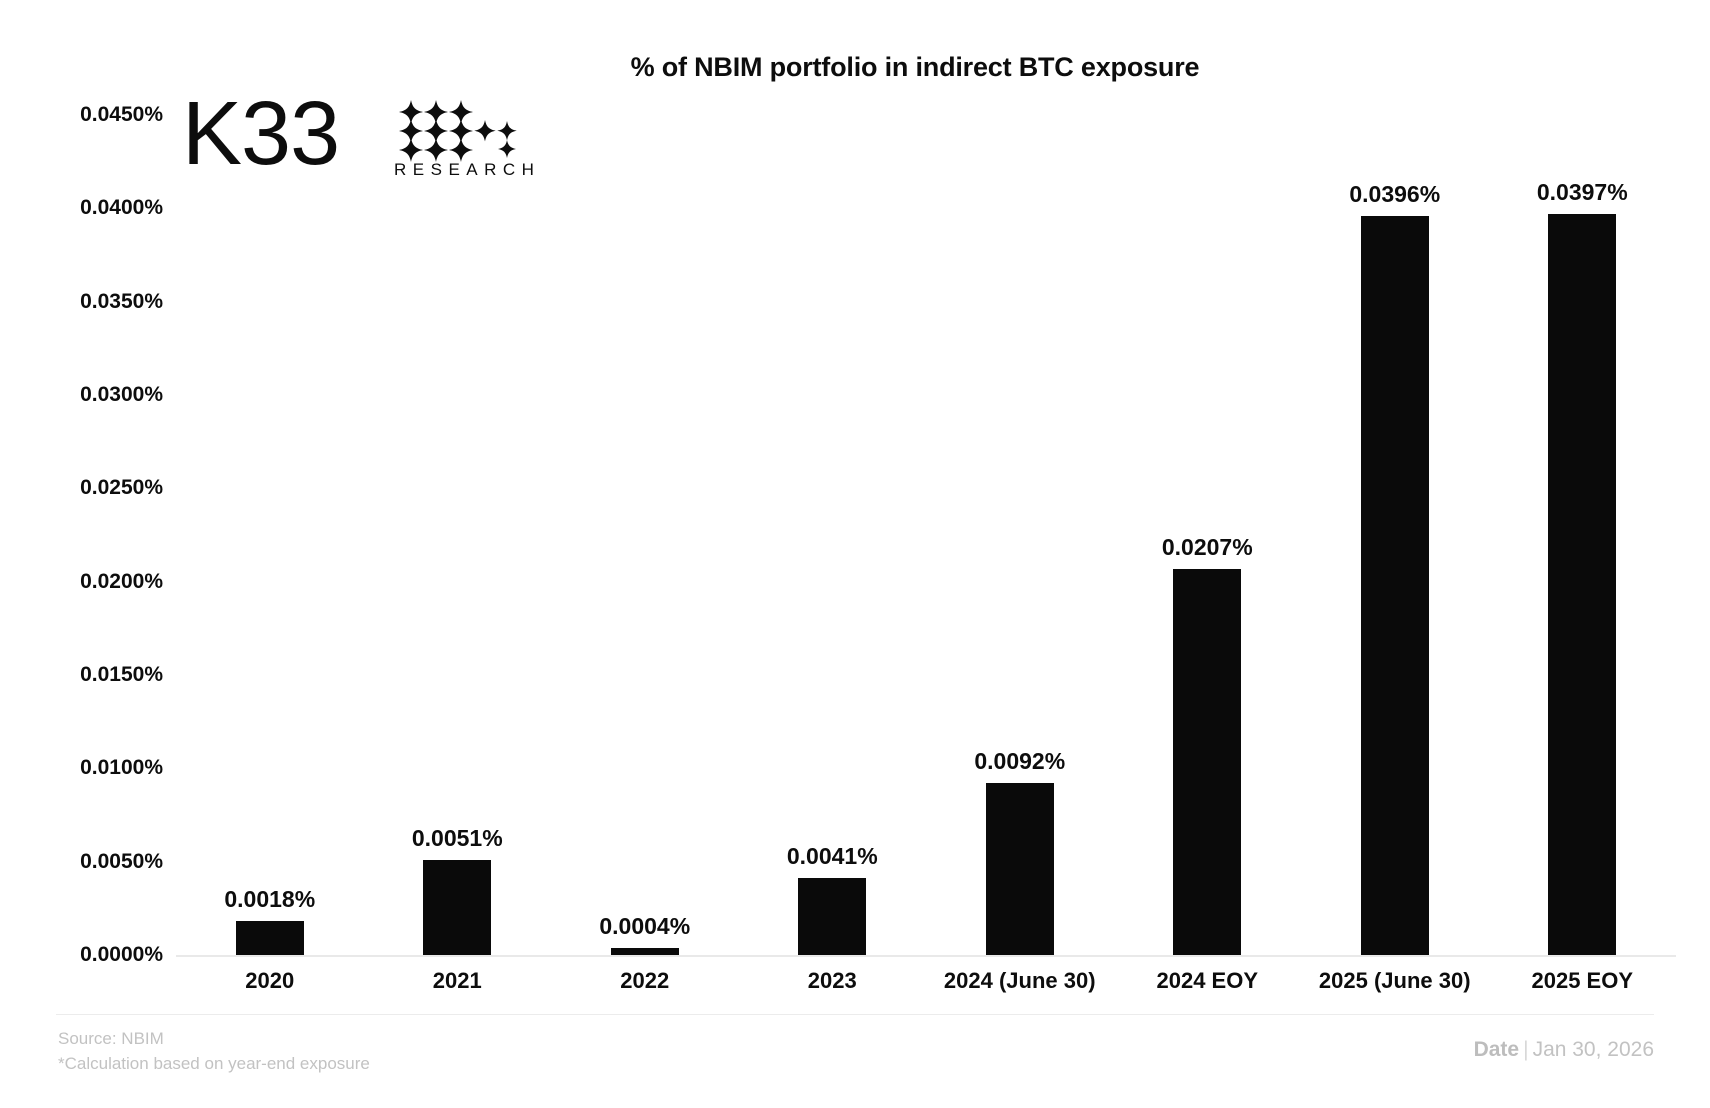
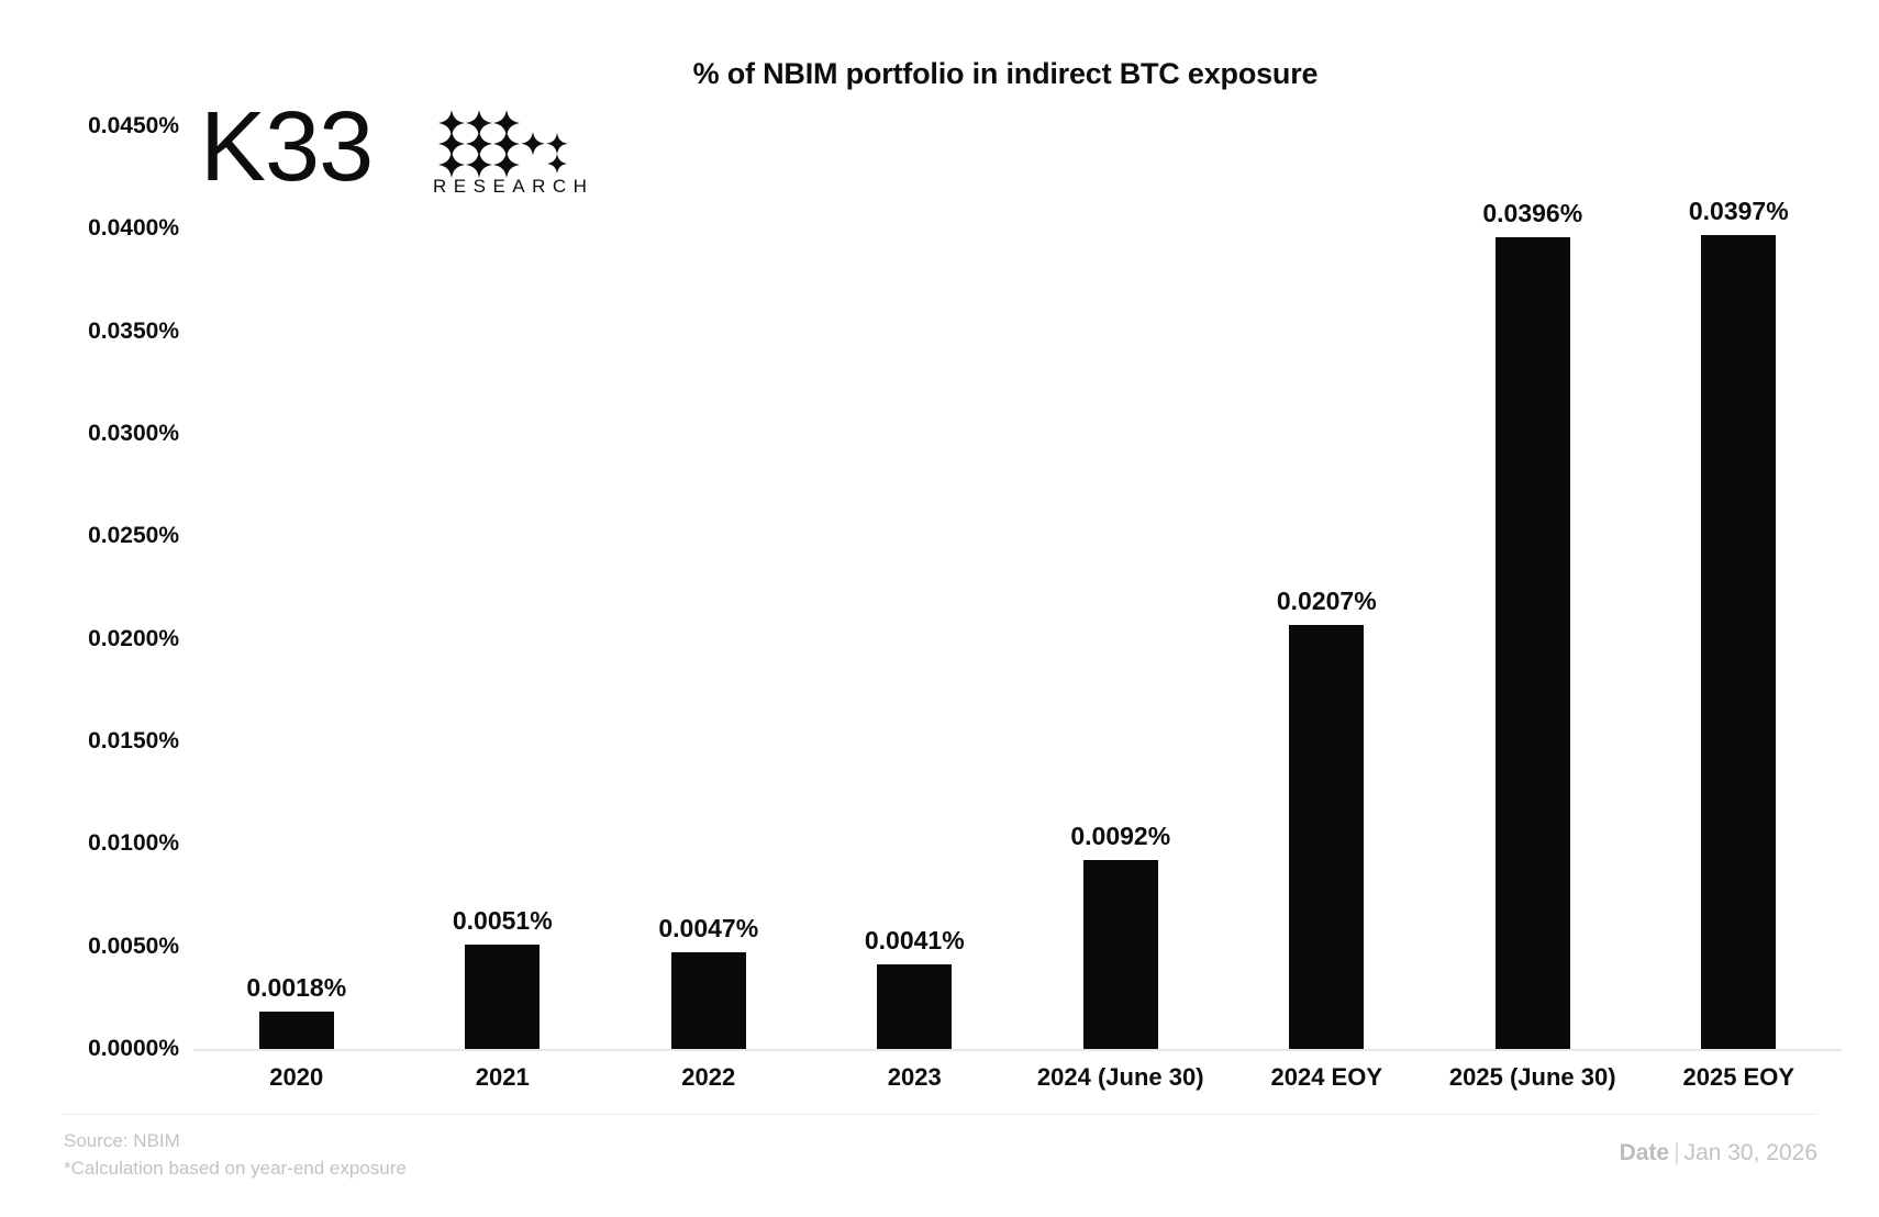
2022: 0.0004% -> 0.0047%
